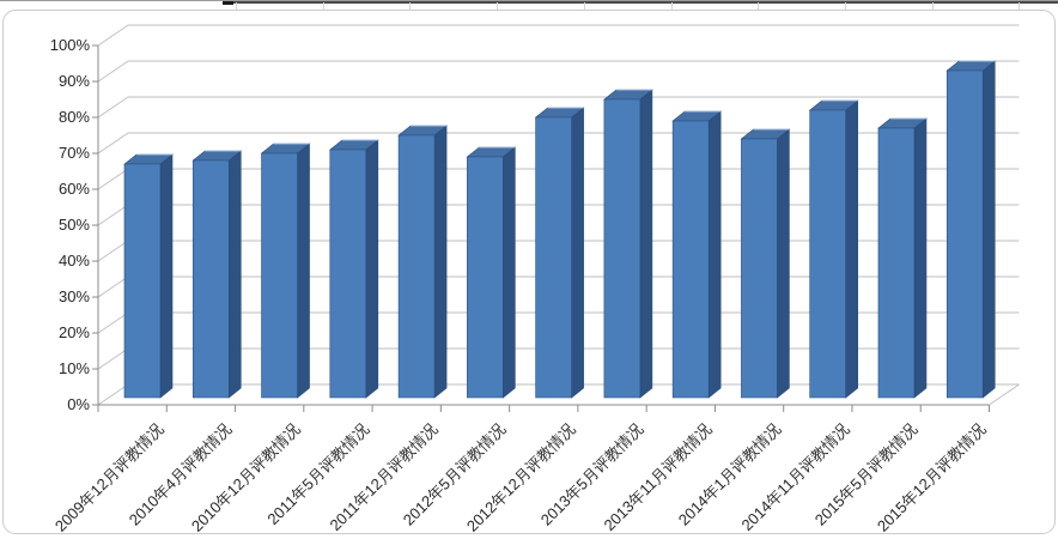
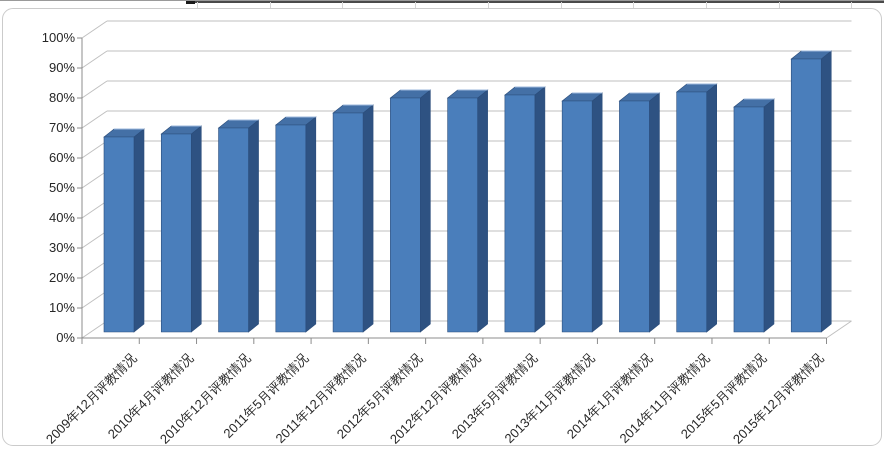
2012年5月评教情况: 67% -> 78%
2013年5月评教情况: 83% -> 79%
2014年1月评教情况: 72% -> 77%
